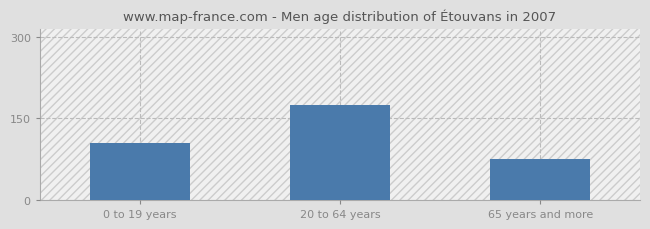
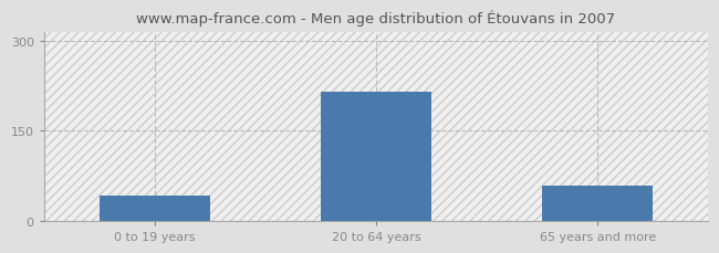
0 to 19 years: 105 -> 42
20 to 64 years: 175 -> 216
65 years and more: 75 -> 60
